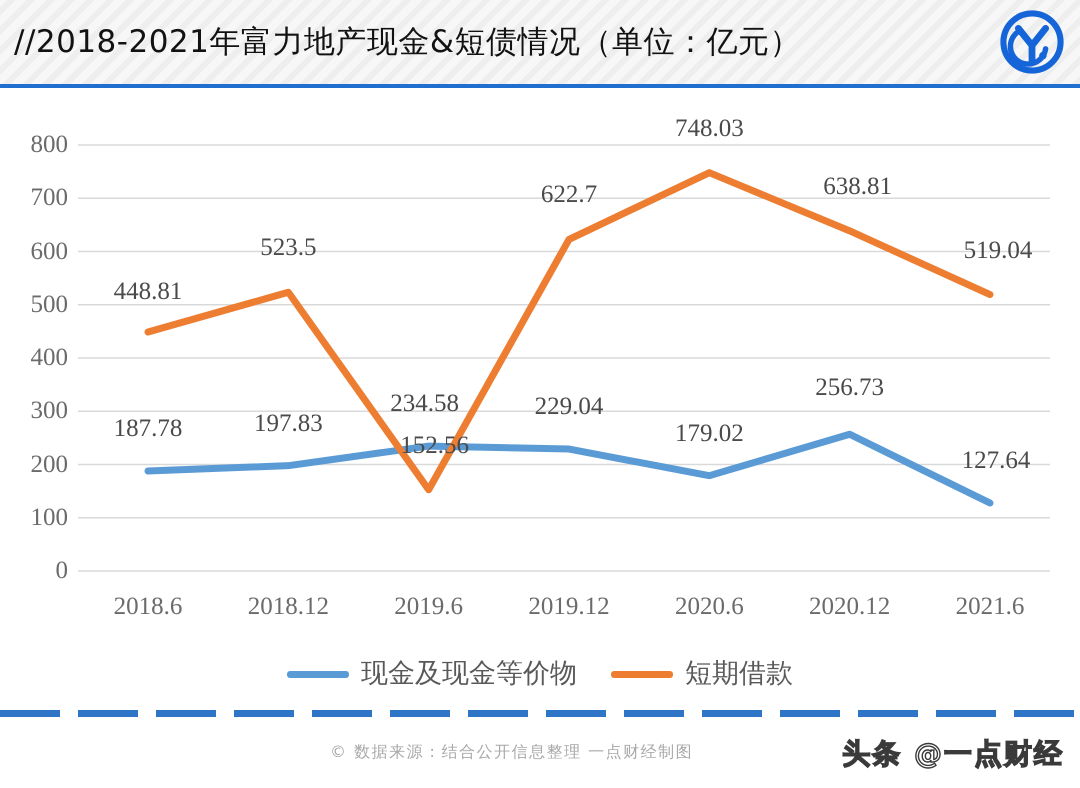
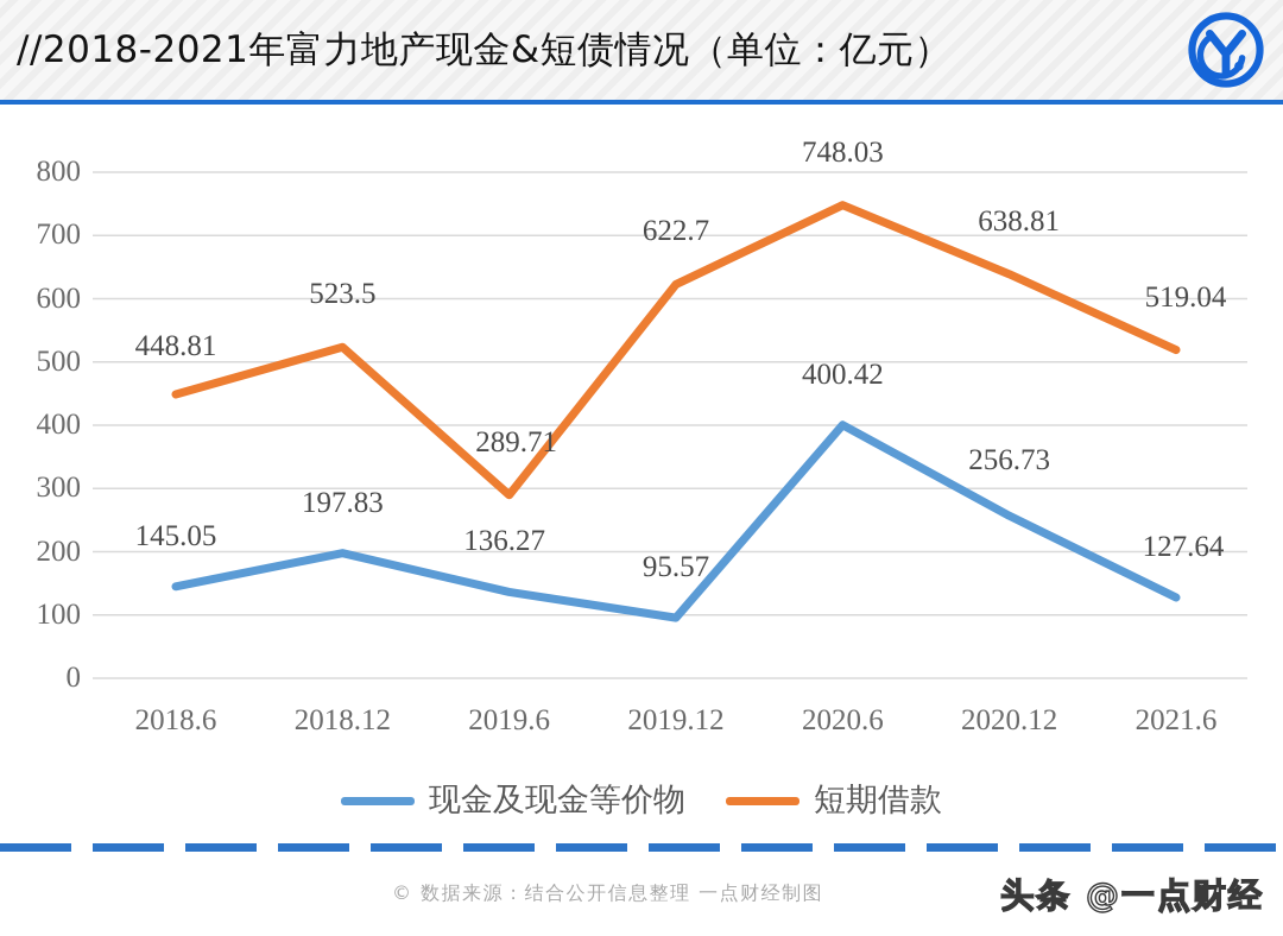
现金及现金等价物/2018.6: 187.78 -> 145.05
现金及现金等价物/2019.6: 234.58 -> 136.27
短期借款/2019.6: 152.56 -> 289.71
现金及现金等价物/2019.12: 229.04 -> 95.57
现金及现金等价物/2020.6: 179.02 -> 400.42
